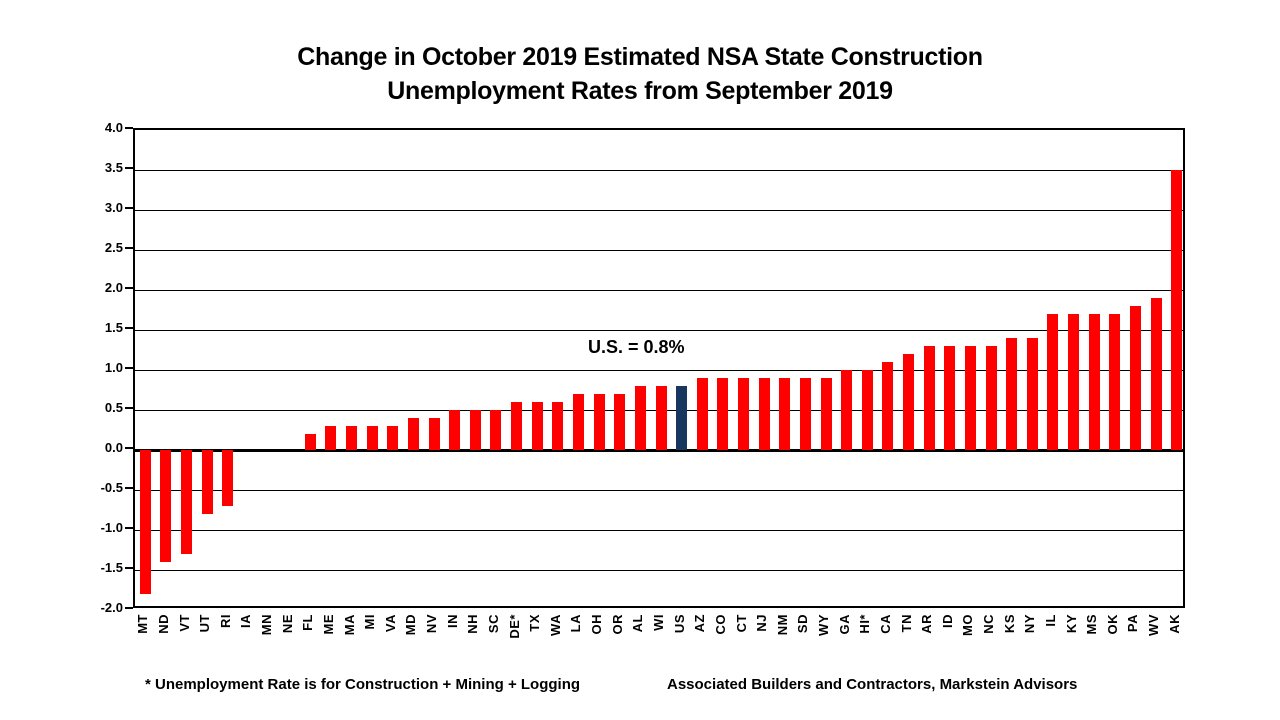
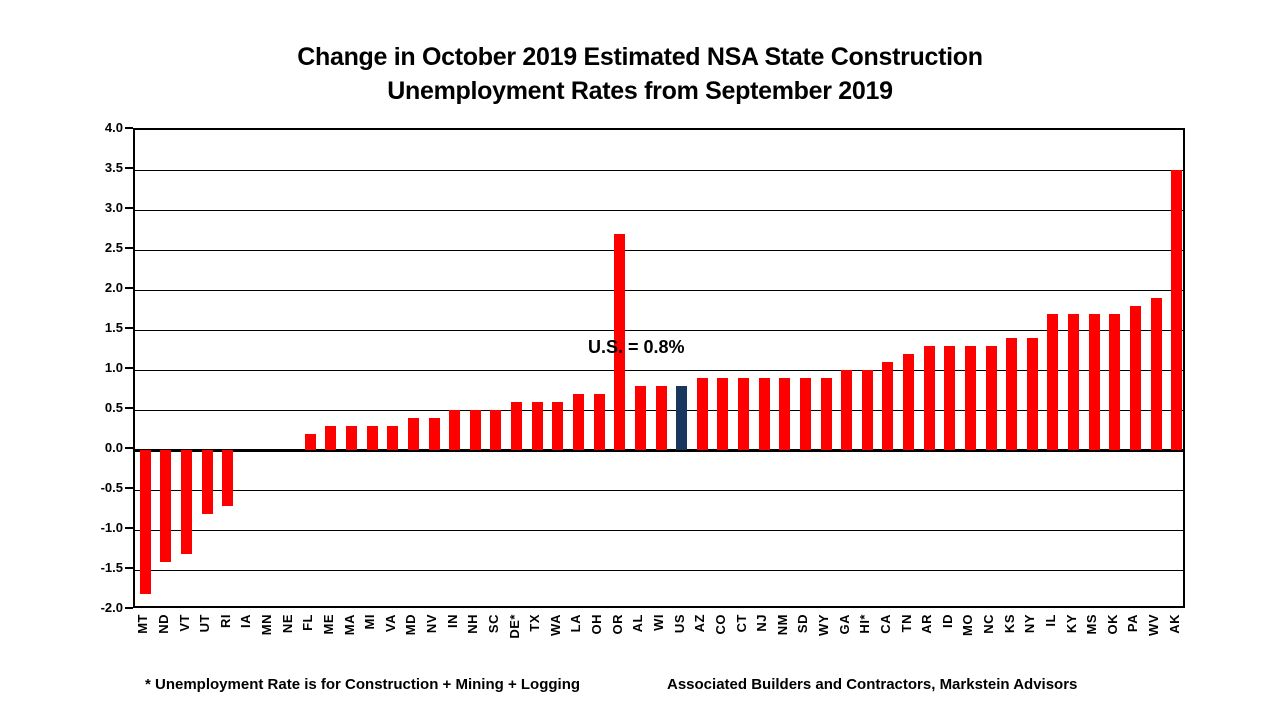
OR: 0.7 -> 2.7
